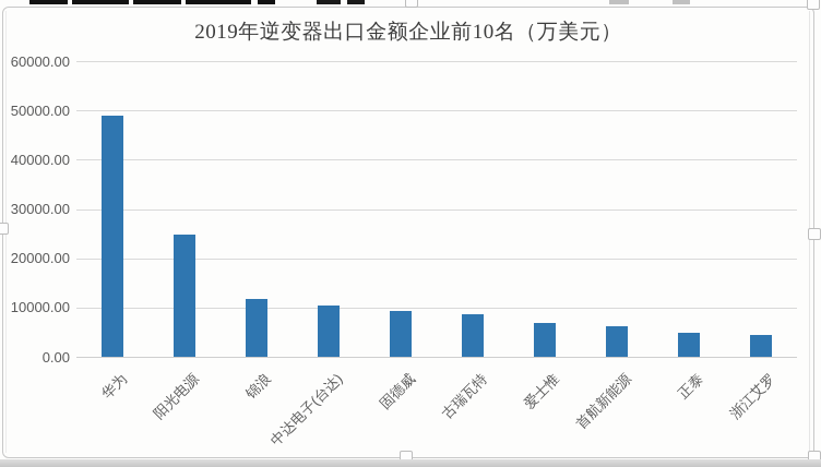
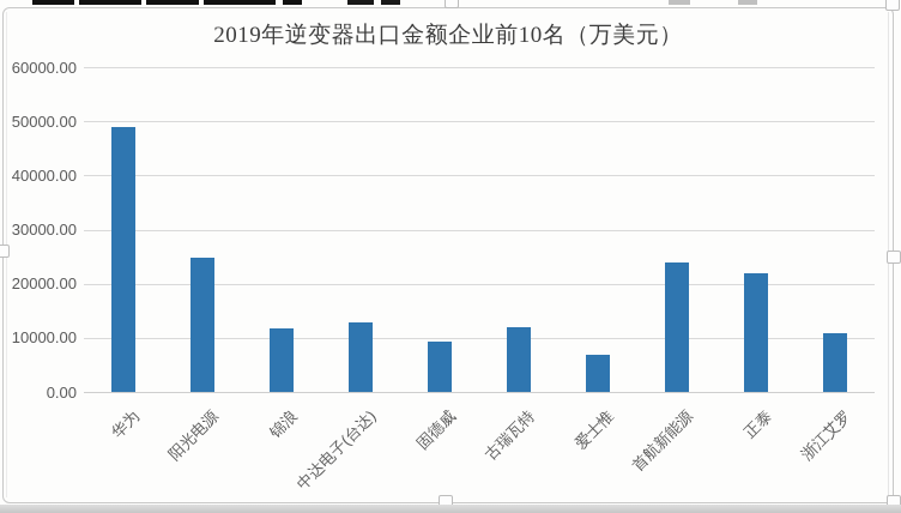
中达电子(台达): 11000 -> 13000
古瑞瓦特: 9000 -> 12000
首航新能源: 6000 -> 24000
正泰: 5000 -> 22000
浙江艾罗: 5000 -> 11000
